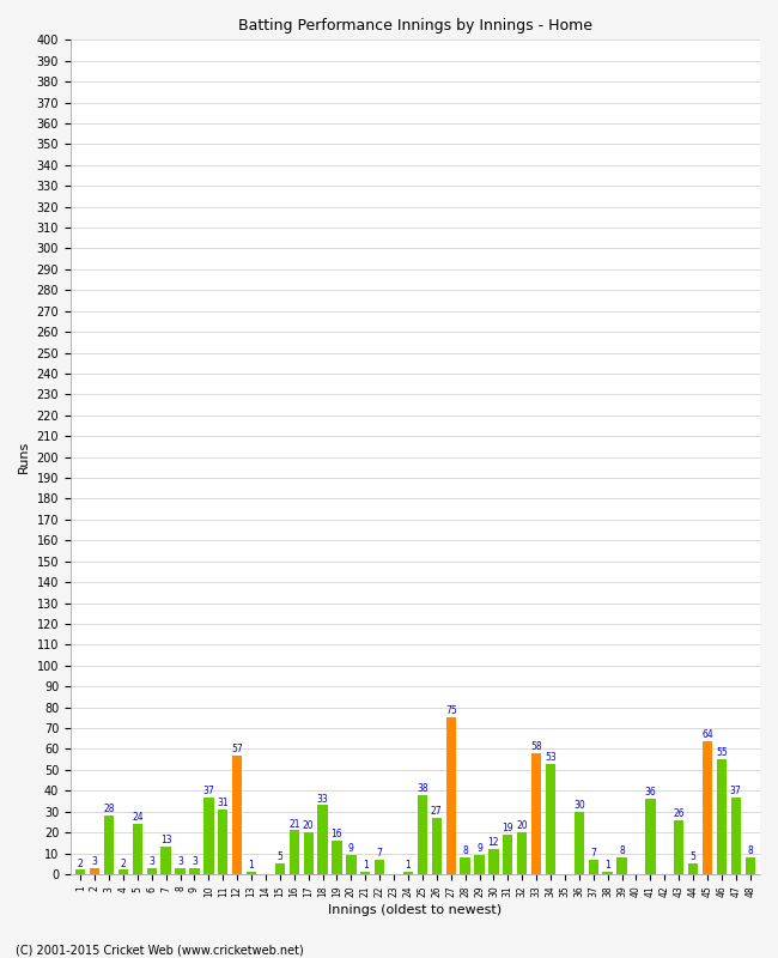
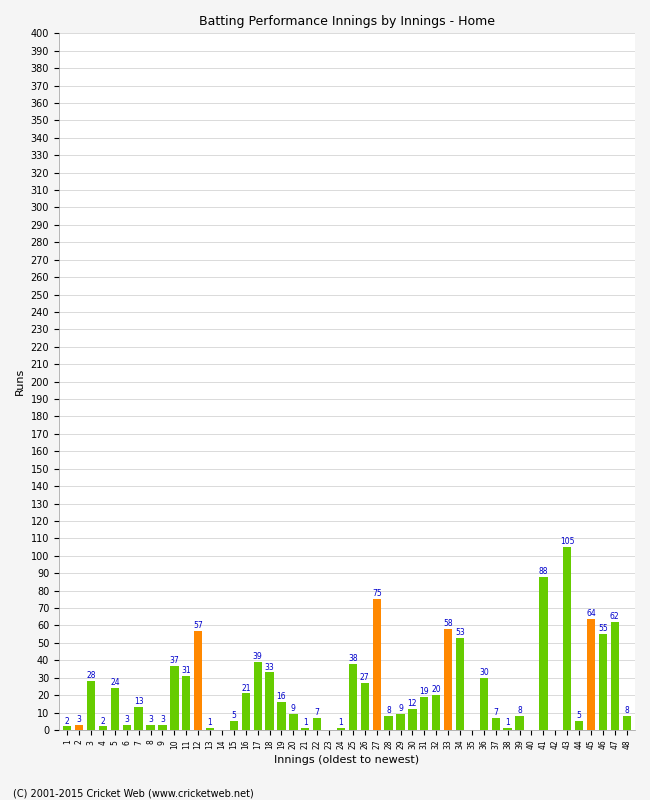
17: 20 -> 39
41: 36 -> 88
43: 26 -> 105
47: 37 -> 62
